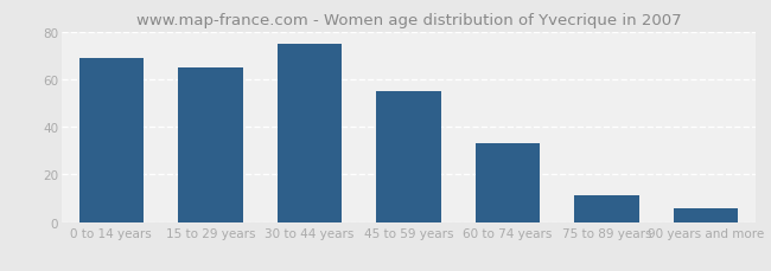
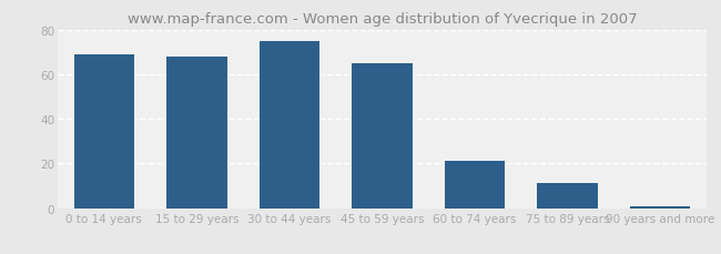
15 to 29 years: 65 -> 68
45 to 59 years: 55 -> 65
60 to 74 years: 33 -> 21
90 years and more: 6 -> 1
